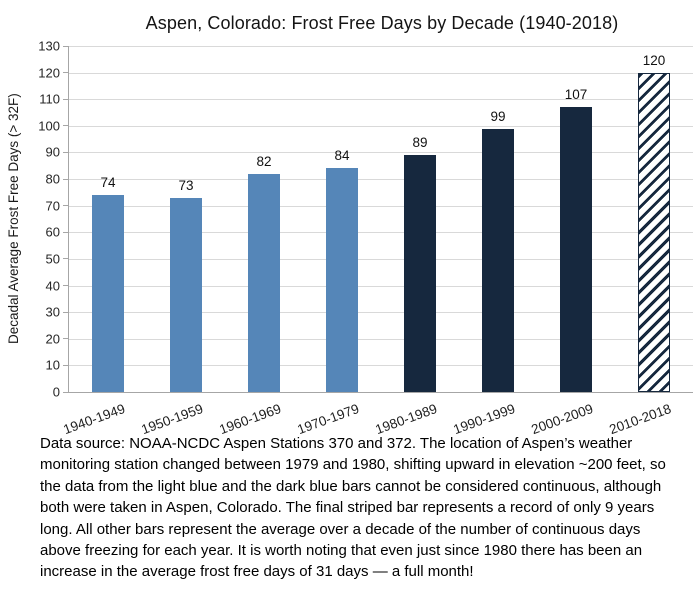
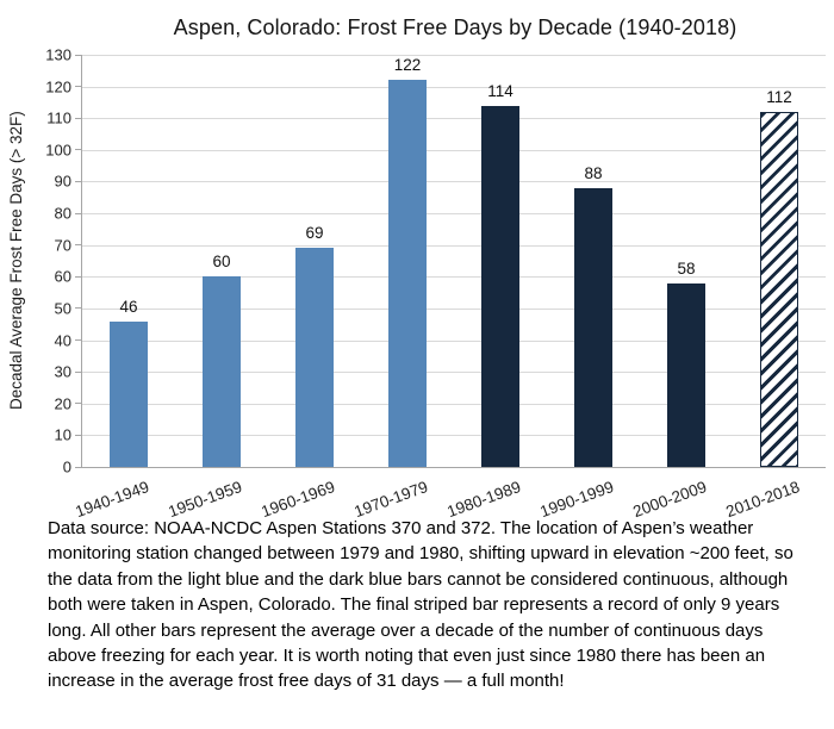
1940-1949: 74 -> 46
1950-1959: 73 -> 60
1960-1969: 82 -> 69
1970-1979: 84 -> 122
1980-1989: 89 -> 114
1990-1999: 99 -> 88
2000-2009: 107 -> 58
2010-2018: 120 -> 112
